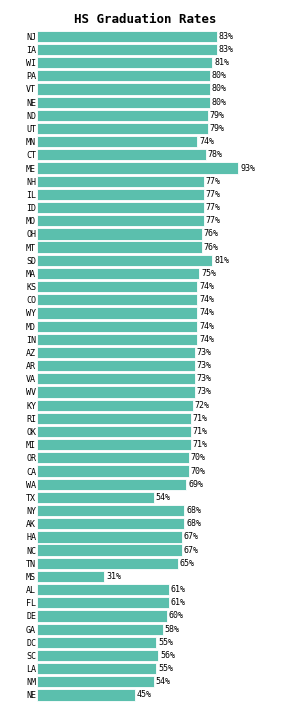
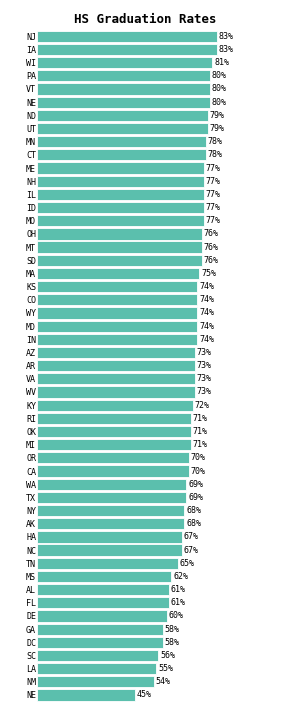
MN: 74% -> 78%
ME: 93% -> 77%
SD: 81% -> 76%
TX: 54% -> 69%
MS: 31% -> 62%
DC: 55% -> 58%
